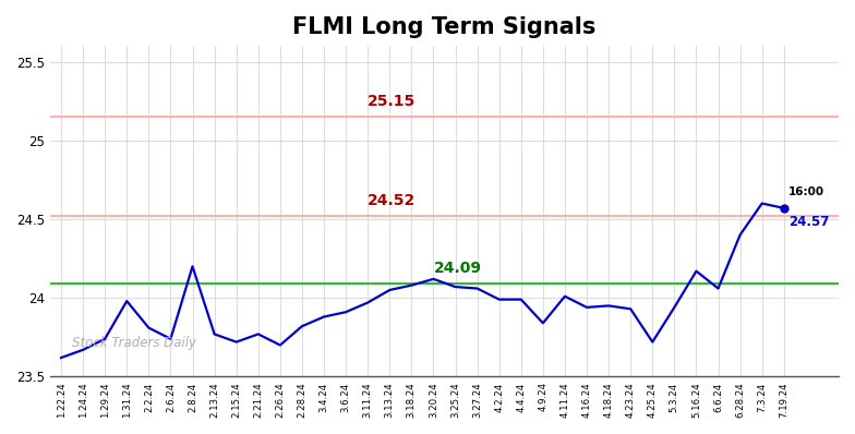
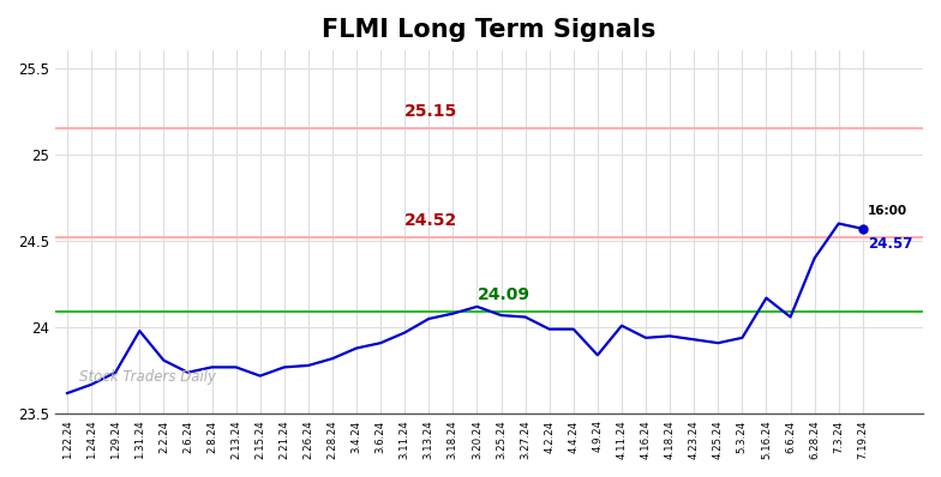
2.8.24: 24.20 -> 23.77
2.26.24: 23.70 -> 23.78
4.25.24: 23.72 -> 23.91
